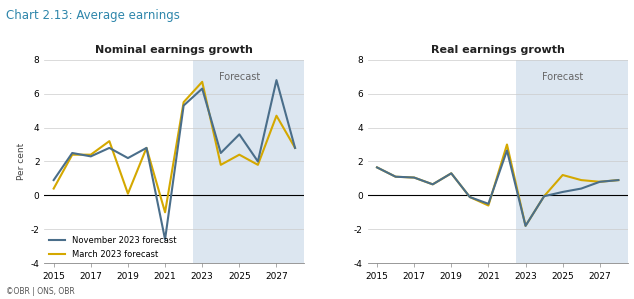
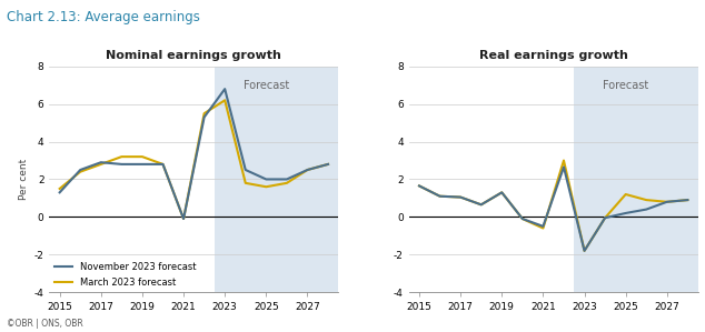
Nominal earnings growth/November 2023 forecast/2015: 0.9 -> 1.3
Nominal earnings growth/March 2023 forecast/2015: 0.4 -> 1.5
Nominal earnings growth/November 2023 forecast/2017: 2.3 -> 2.9
Nominal earnings growth/March 2023 forecast/2017: 2.4 -> 2.8
Nominal earnings growth/November 2023 forecast/2019: 2.2 -> 2.8
Nominal earnings growth/March 2023 forecast/2019: 0.1 -> 3.2
Nominal earnings growth/November 2023 forecast/2021: -2.6 -> -0.1
Nominal earnings growth/March 2023 forecast/2021: -1.0 -> -0.1
Nominal earnings growth/November 2023 forecast/2023: 6.3 -> 6.8
Nominal earnings growth/March 2023 forecast/2023: 6.7 -> 6.2
Nominal earnings growth/November 2023 forecast/2025: 3.6 -> 2.0
Nominal earnings growth/March 2023 forecast/2025: 2.4 -> 1.6
Nominal earnings growth/November 2023 forecast/2027: 6.8 -> 2.5
Nominal earnings growth/March 2023 forecast/2027: 4.7 -> 2.5
